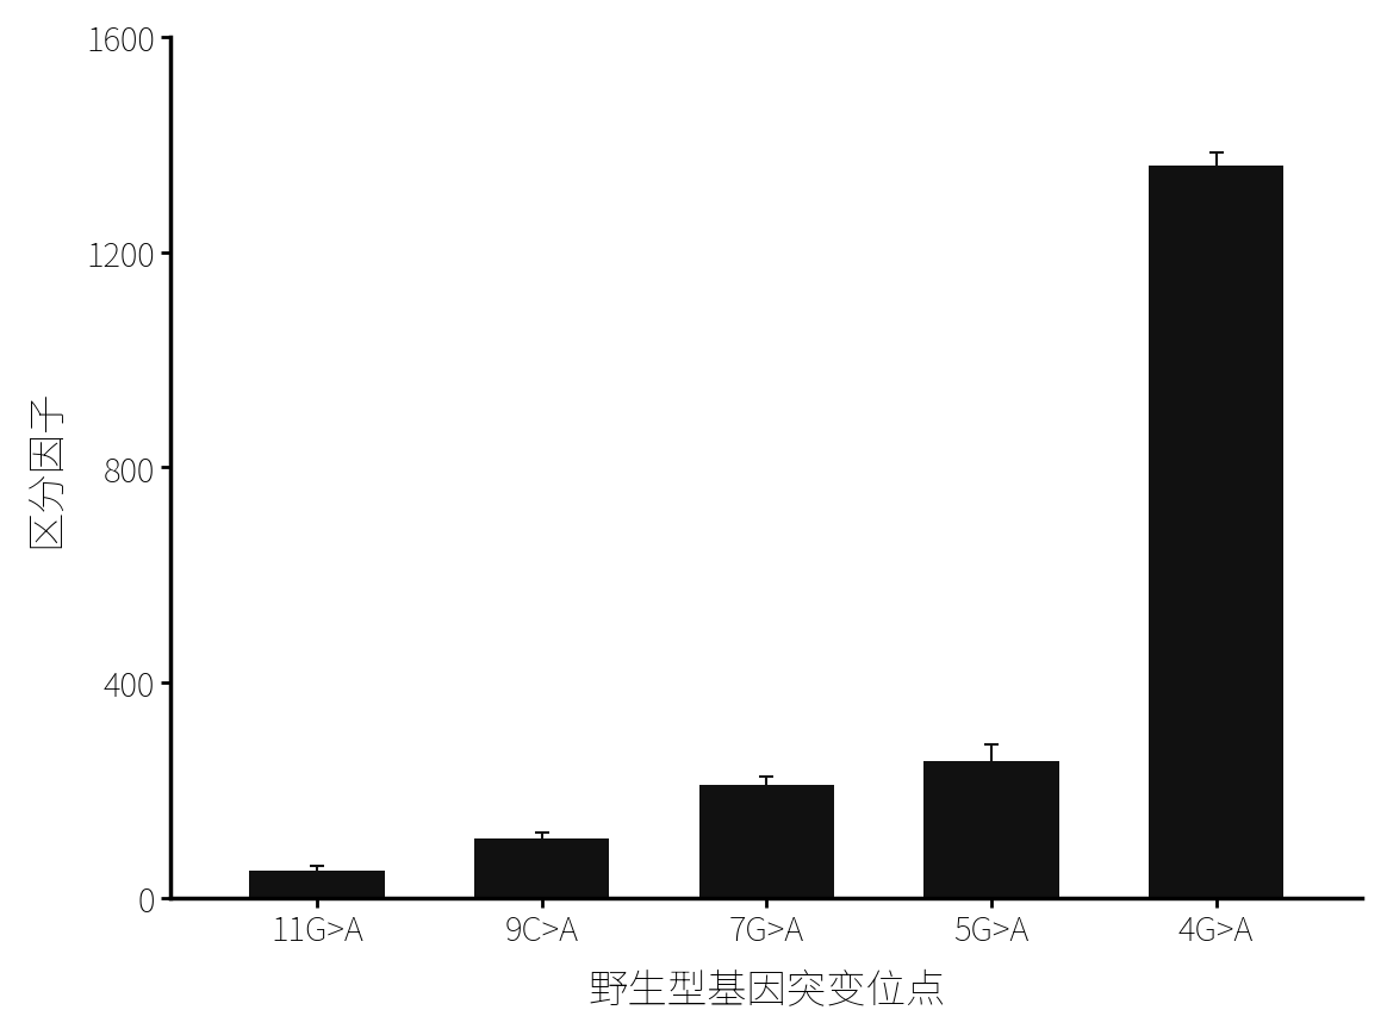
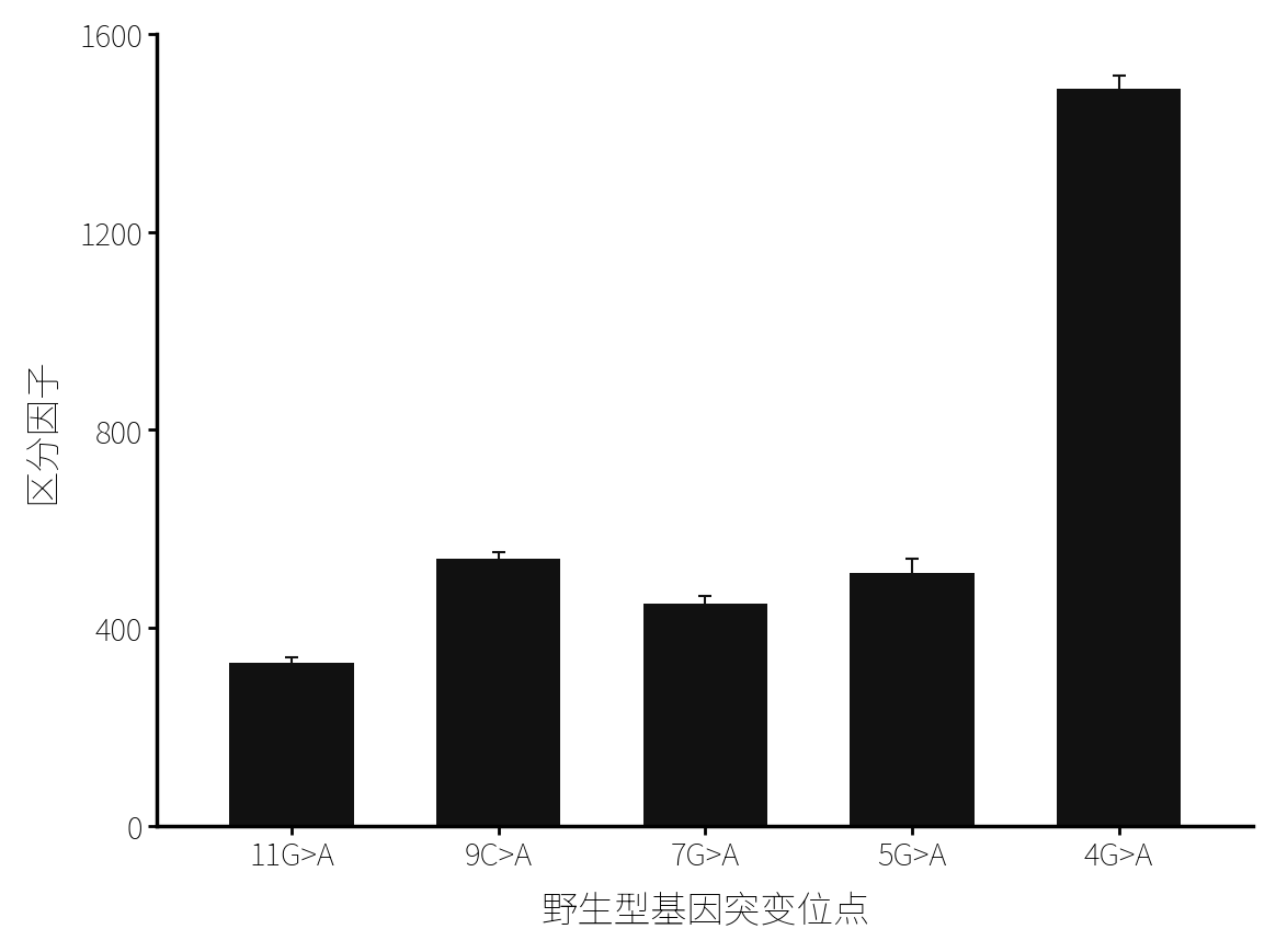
11G>A: 50 -> 330
9C>A: 110 -> 540
7G>A: 210 -> 450
5G>A: 255 -> 510
4G>A: 1360 -> 1490
